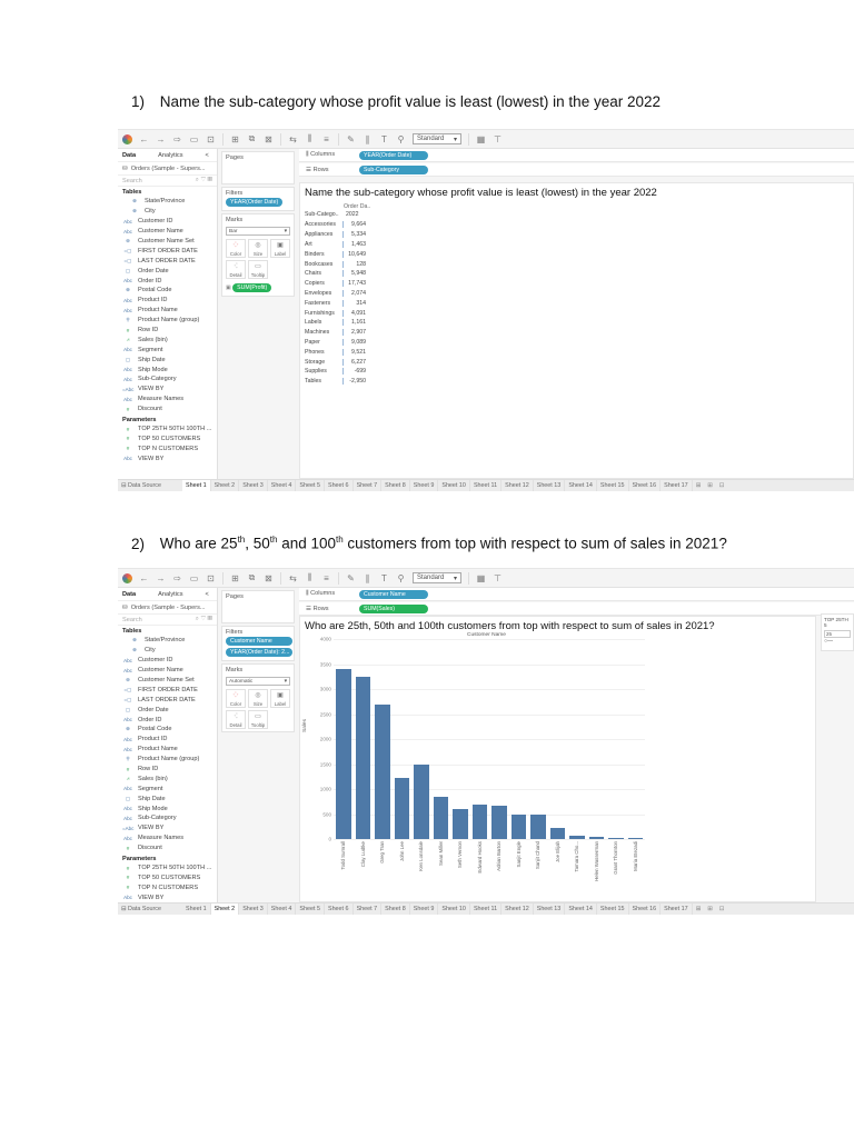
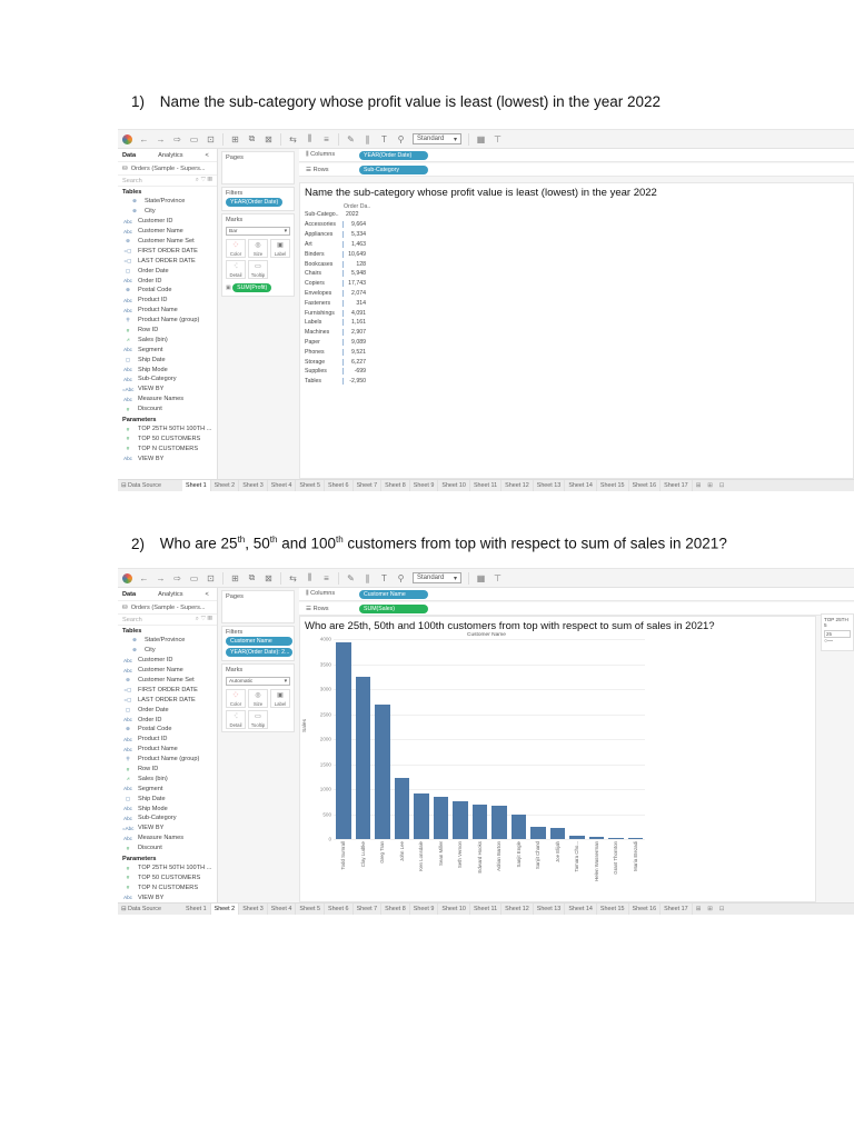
Todd Sumrall: 3400 -> 3900
Ken Lonsdale: 1500 -> 900
Seth Vernon: 600 -> 800
Sanjit Chand: 500 -> 200
